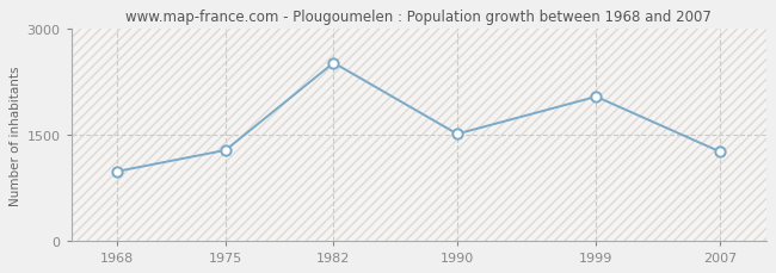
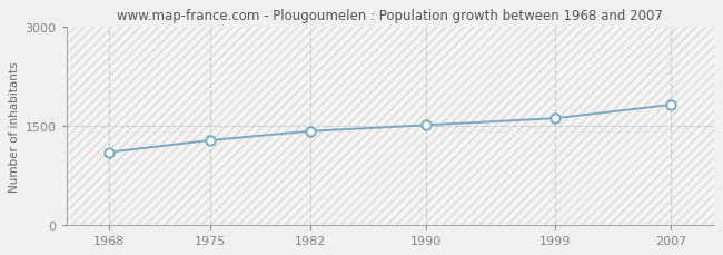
1968: 980 -> 1100
1982: 2520 -> 1420
1999: 2040 -> 1620
2007: 1260 -> 1820
